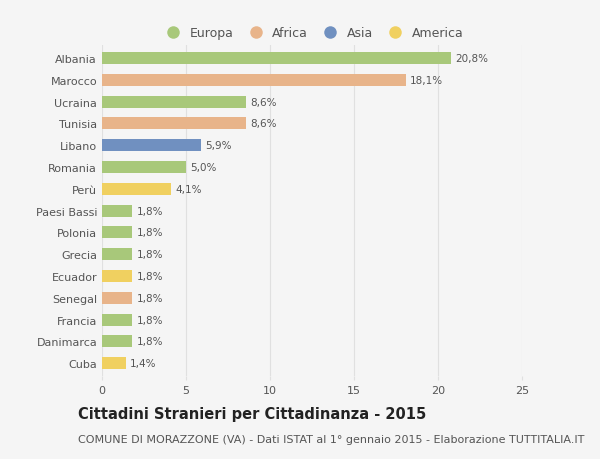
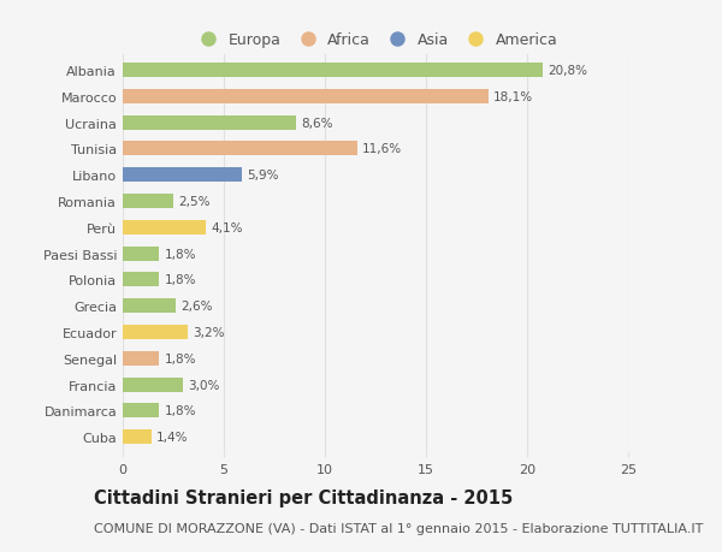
Tunisia: 8,6% -> 11,6%
Romania: 5,0% -> 2,5%
Grecia: 1,8% -> 2,6%
Ecuador: 1,8% -> 3,2%
Francia: 1,8% -> 3,0%
